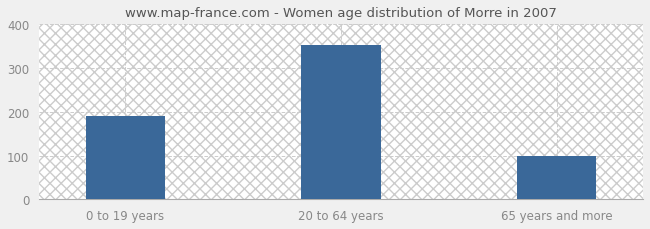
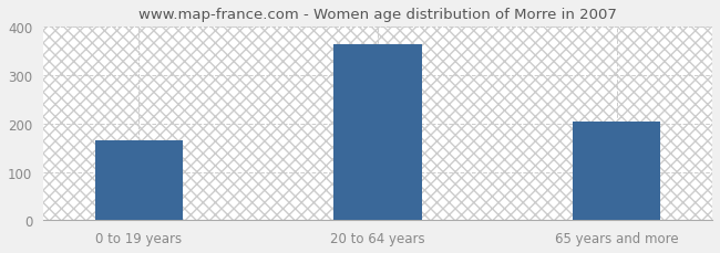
0 to 19 years: 190 -> 165
20 to 64 years: 352 -> 365
65 years and more: 100 -> 205
